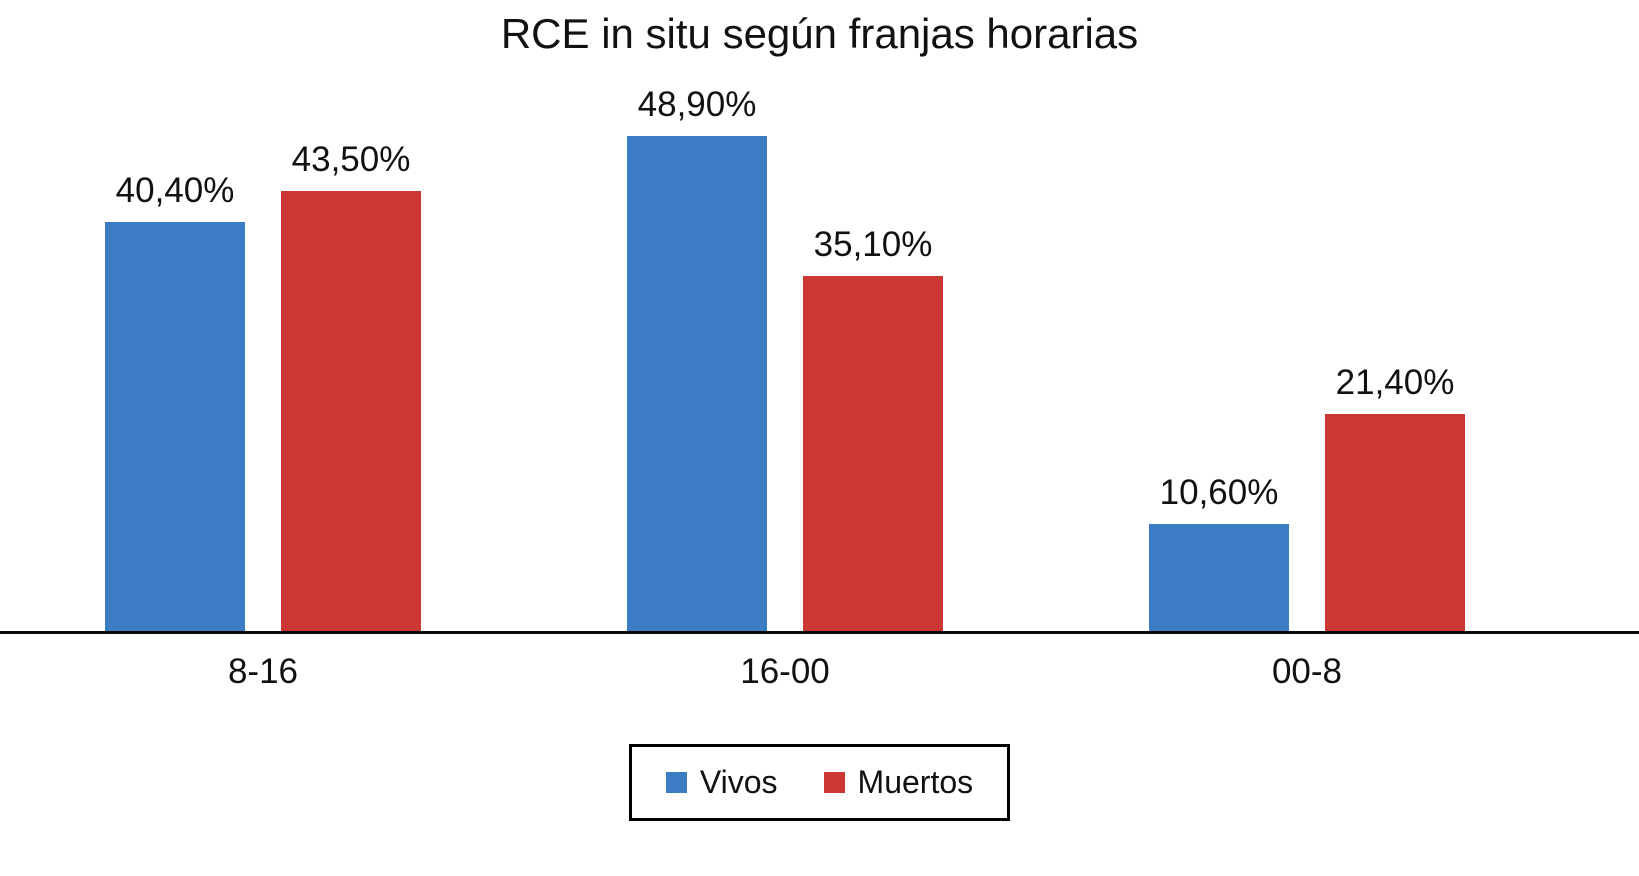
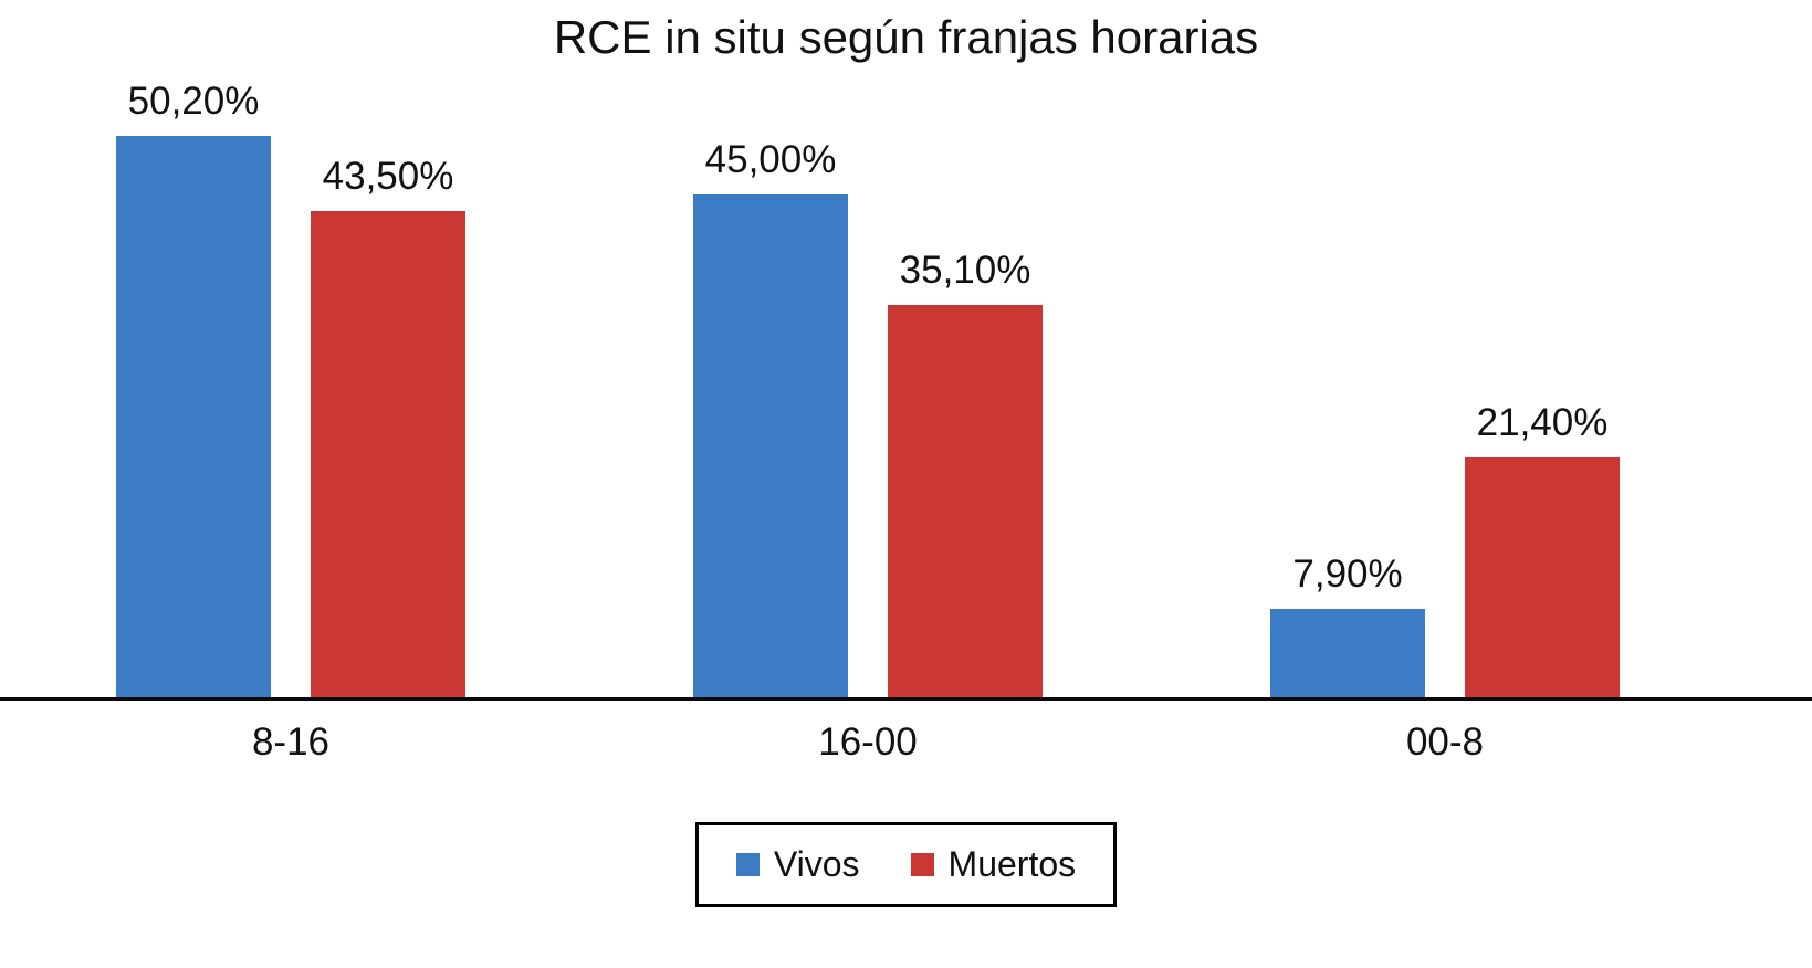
Vivos/8-16: 40,40% -> 50,20%
Vivos/16-00: 48,90% -> 45,00%
Vivos/00-8: 10,60% -> 7,90%
